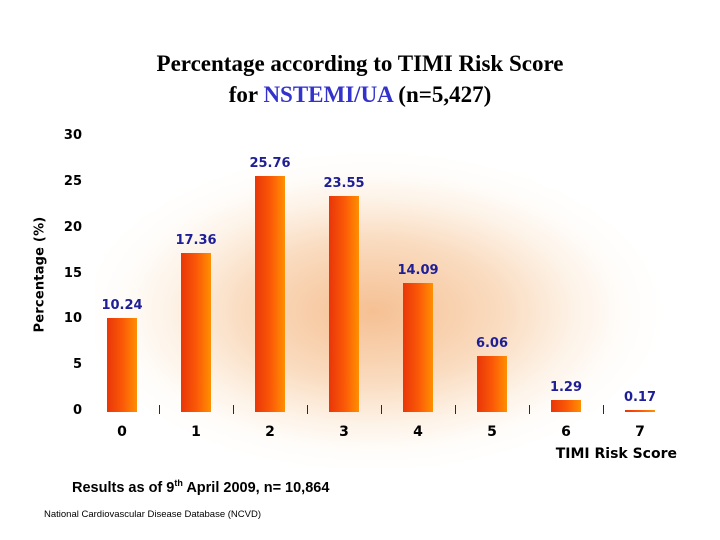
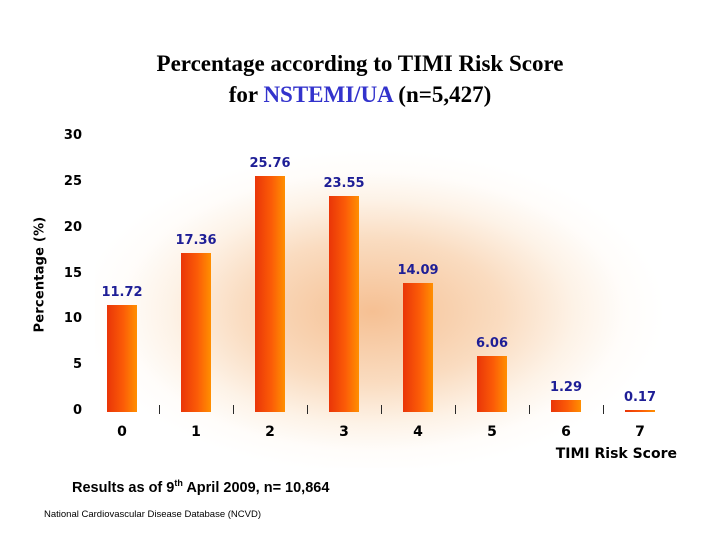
0: 10.24 -> 11.72
